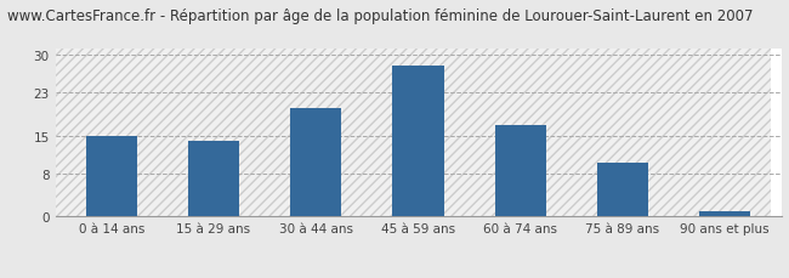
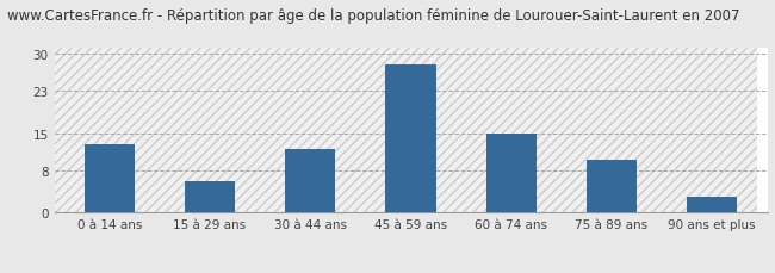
0 à 14 ans: 15 -> 13
15 à 29 ans: 14 -> 6
30 à 44 ans: 20 -> 12
60 à 74 ans: 17 -> 15
90 ans et plus: 1 -> 3
